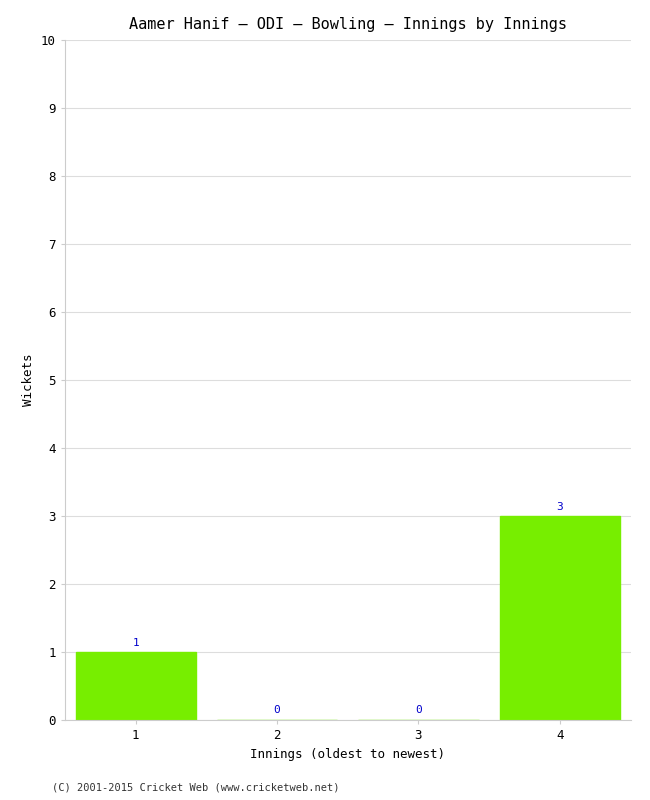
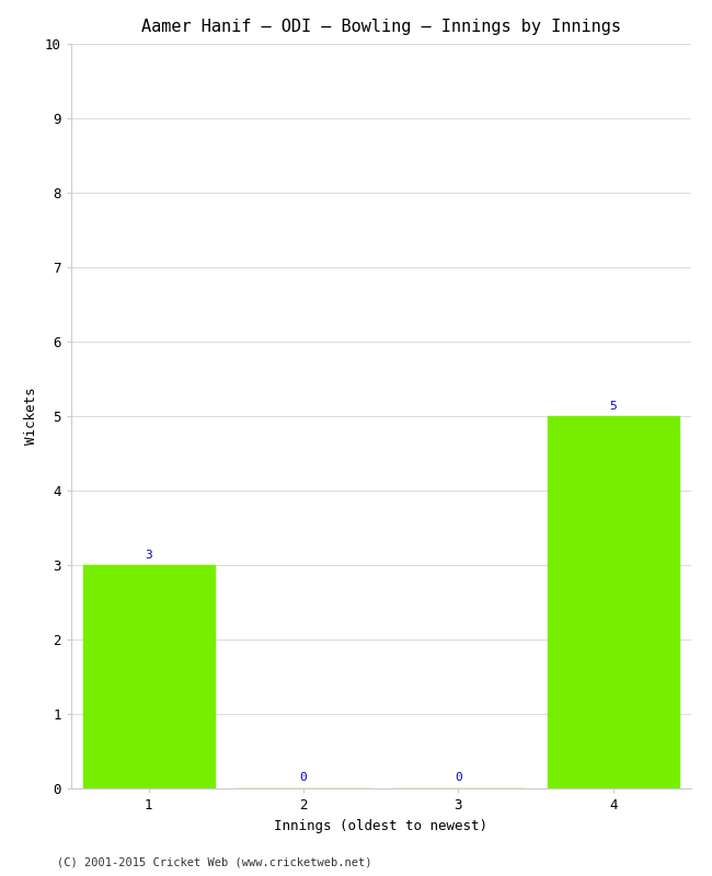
1: 1 -> 3
4: 3 -> 5
